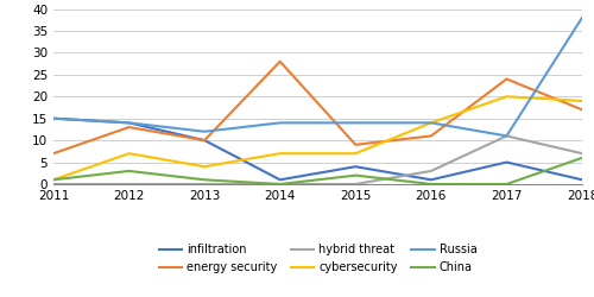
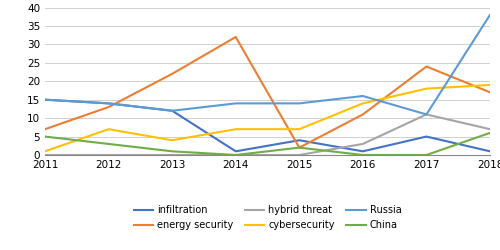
China/2011: 1 -> 5
infiltration/2013: 10 -> 12
energy security/2013: 10 -> 22
energy security/2014: 28 -> 32
energy security/2015: 9 -> 2
Russia/2016: 14 -> 16
cybersecurity/2017: 20 -> 18
